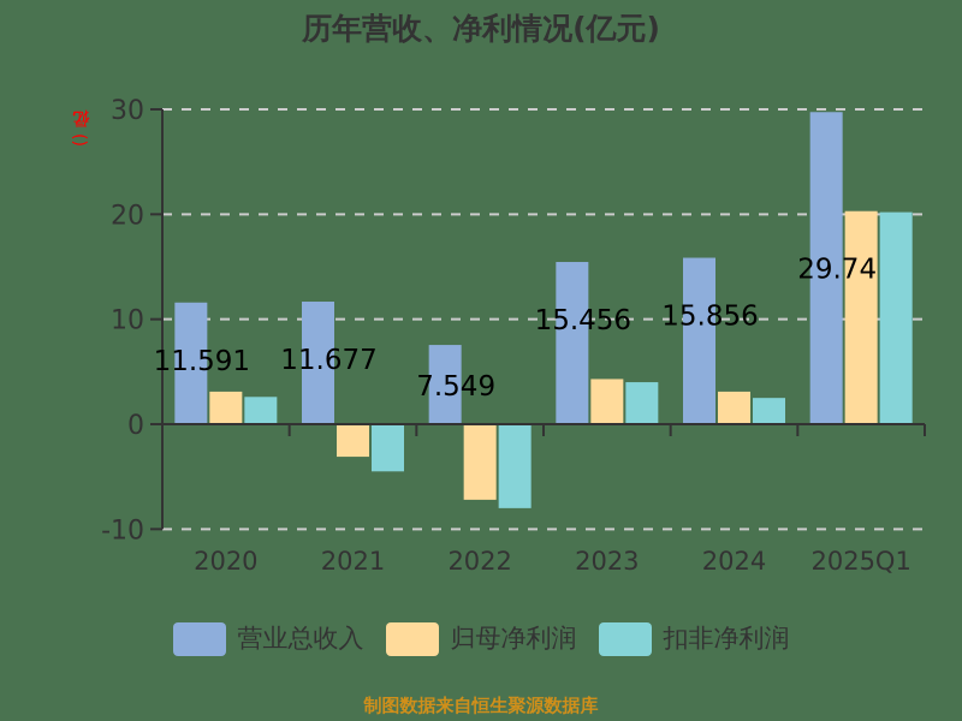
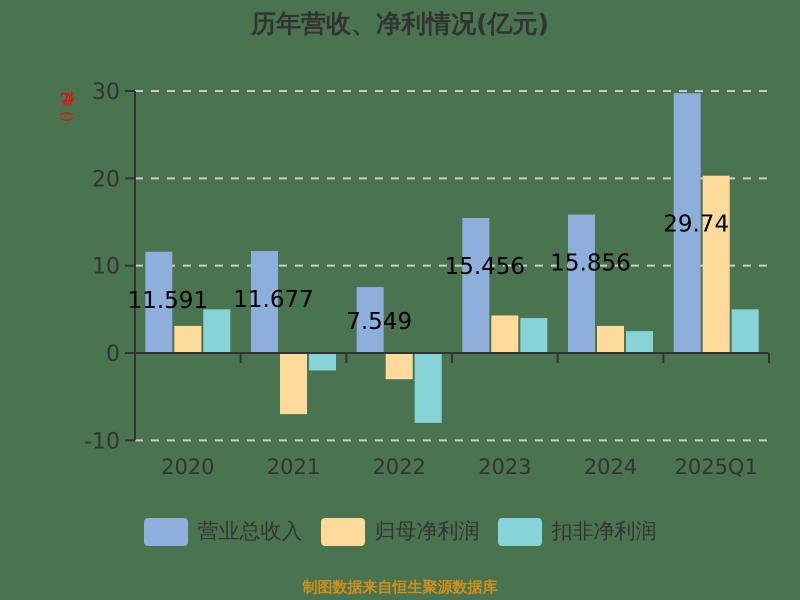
扣非净利润/2020: 3 -> 5
归母净利润/2021: -3 -> -7
扣非净利润/2021: -4 -> -2
归母净利润/2022: -7 -> -3
扣非净利润/2025Q1: 20 -> 5
